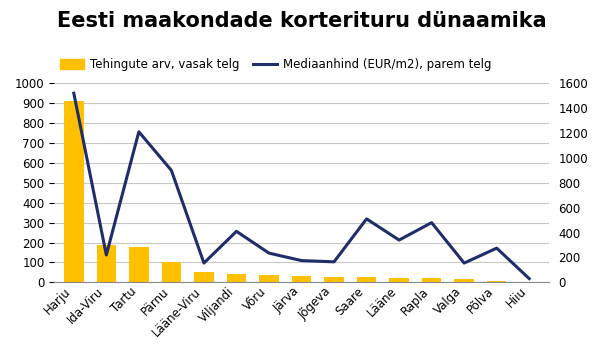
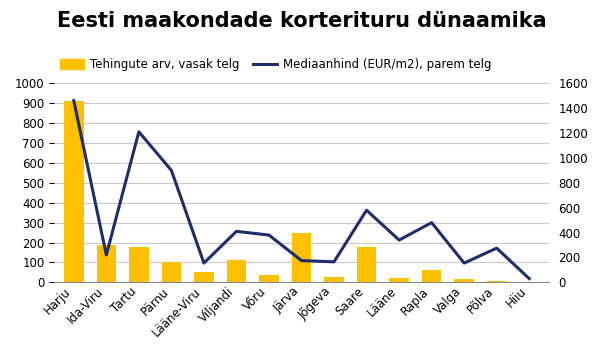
Mediaanhind (EUR/m2), parem telg/Harju: 1520 -> 1460
Tehingute arv, vasak telg/Viljandi: 40 -> 110
Mediaanhind (EUR/m2), parem telg/Võru: 240 -> 380
Tehingute arv, vasak telg/Järva: 30 -> 250
Tehingute arv, vasak telg/Saare: 30 -> 180
Mediaanhind (EUR/m2), parem telg/Saare: 510 -> 580
Tehingute arv, vasak telg/Rapla: 20 -> 60
